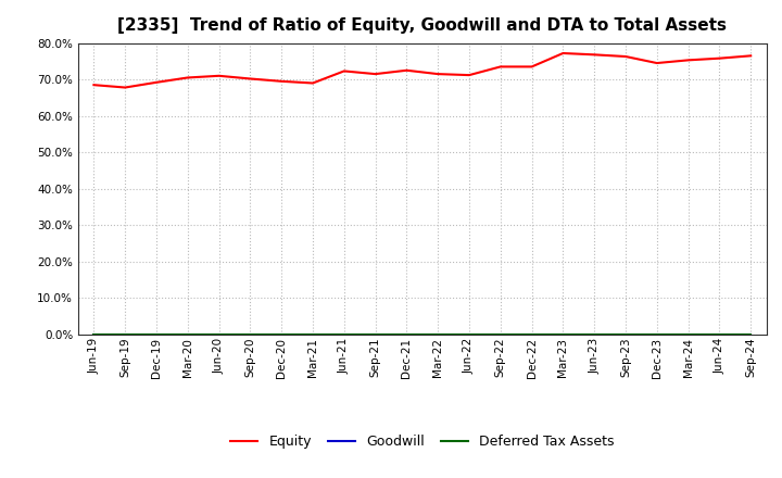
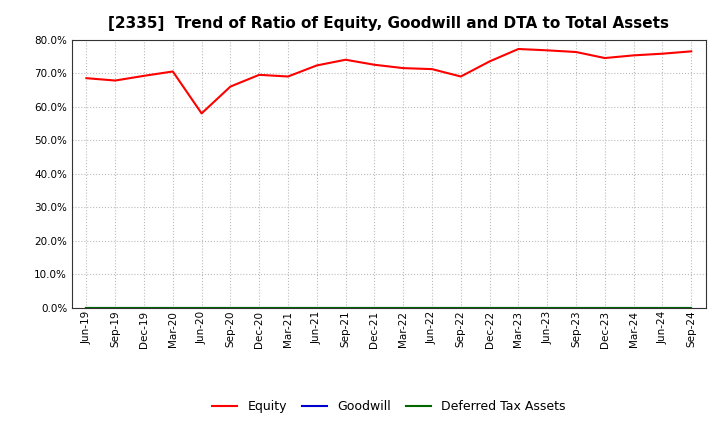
Equity/Jun-20: 71.0% -> 58.0%
Equity/Sep-20: 70.2% -> 66.0%
Equity/Sep-21: 71.5% -> 74.0%
Equity/Sep-22: 73.5% -> 69.0%
